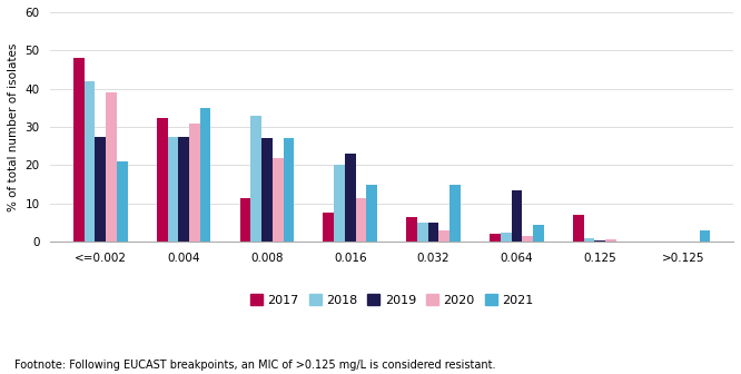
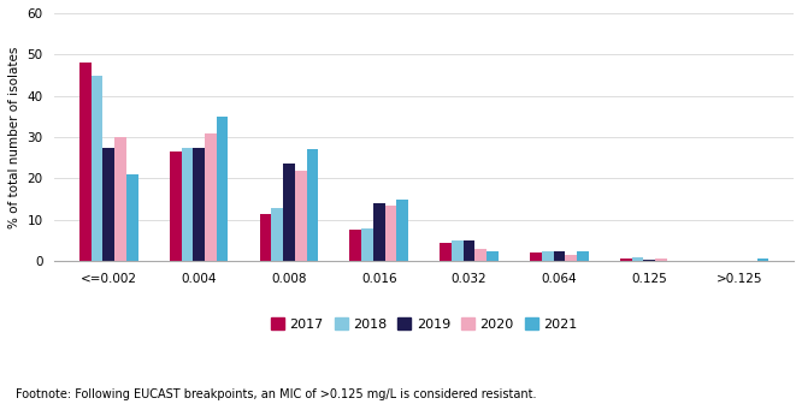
2018/<=0.002: 42.0 -> 45.0
2020/<=0.002: 39.0 -> 30.0
2017/0.004: 32.5 -> 26.5
2018/0.008: 33.0 -> 13.0
2019/0.008: 27.0 -> 23.5
2018/0.016: 20.0 -> 8.0
2019/0.016: 23.0 -> 14.0
2020/0.016: 11.5 -> 13.5
2017/0.032: 6.5 -> 4.5
2021/0.032: 15.0 -> 2.5
2019/0.064: 13.5 -> 2.5
2021/0.064: 4.5 -> 2.5
2017/0.125: 7.0 -> 0.7
2021/>0.125: 3.0 -> 0.7
